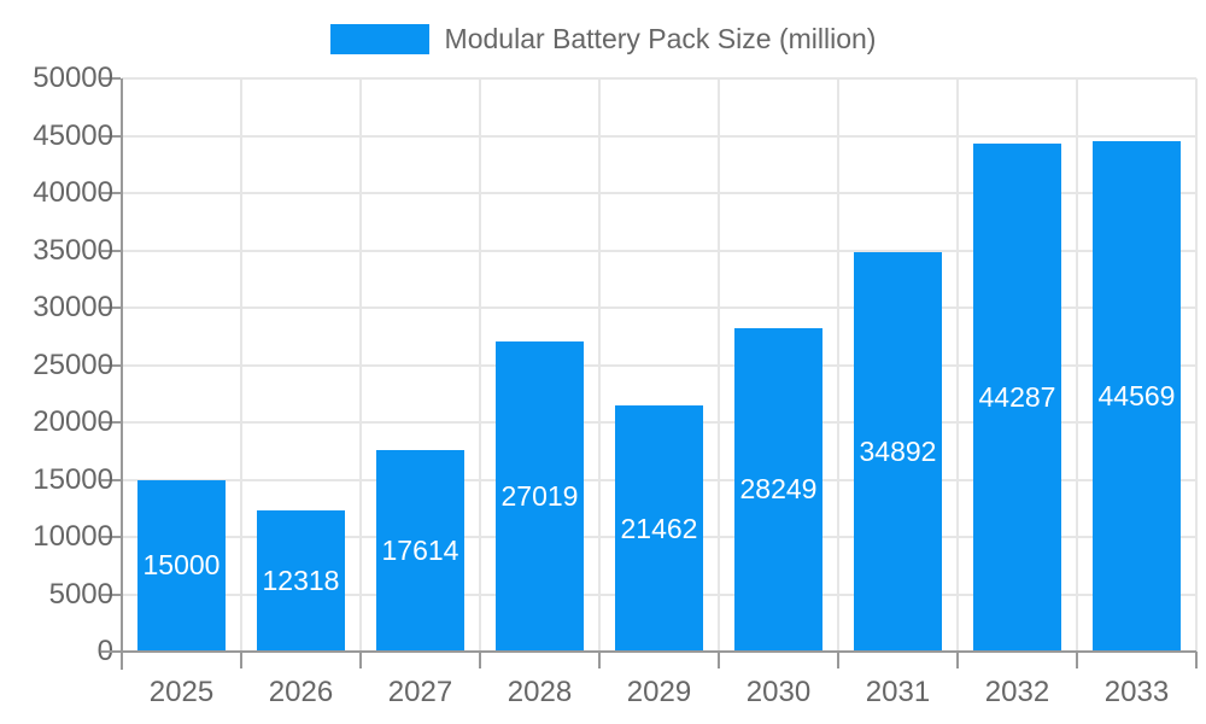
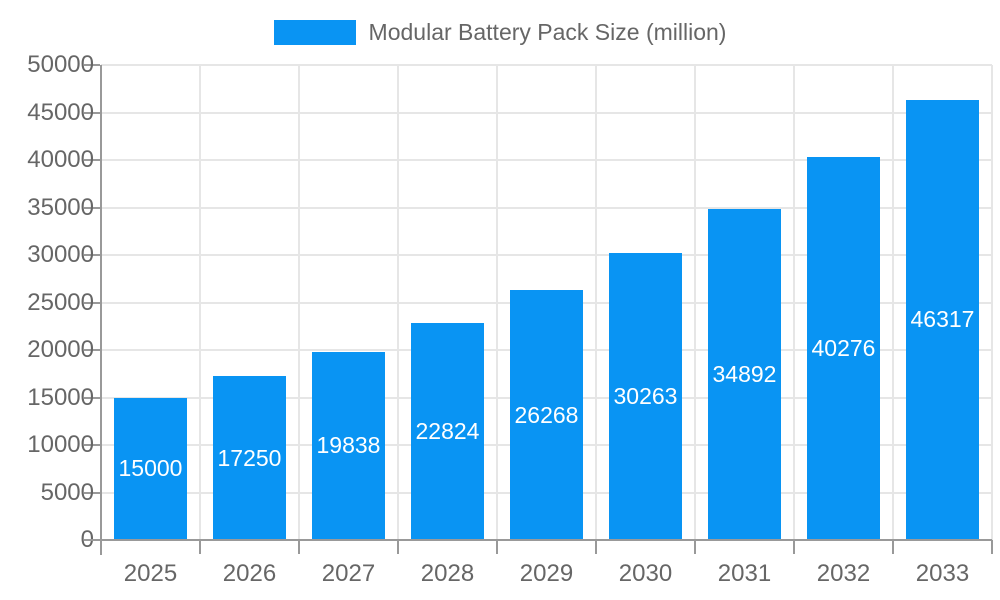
2026: 12318 -> 17250
2027: 17614 -> 19838
2028: 27019 -> 22824
2029: 21462 -> 26268
2030: 28249 -> 30263
2032: 44287 -> 40276
2033: 44569 -> 46317
